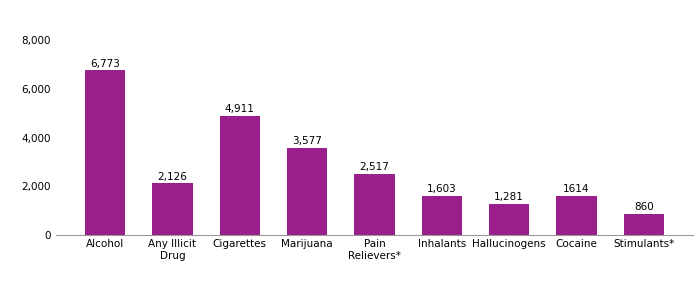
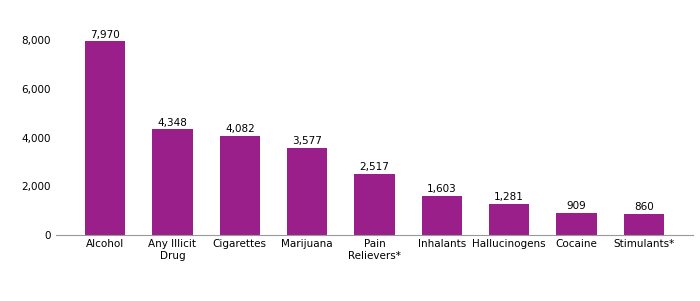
Alcohol: 6,773 -> 7,970
Any Illicit Drug: 2,126 -> 4,348
Cigarettes: 4,911 -> 4,082
Cocaine: 1614 -> 909
